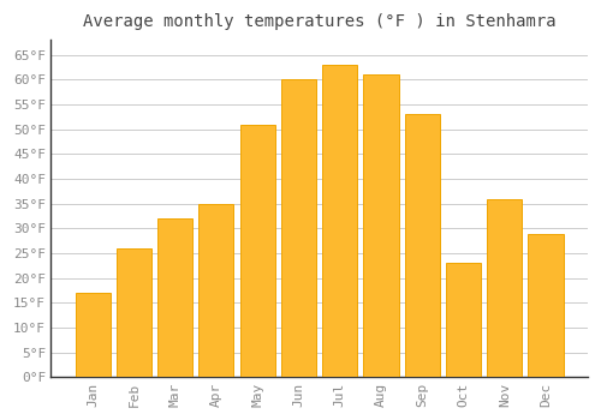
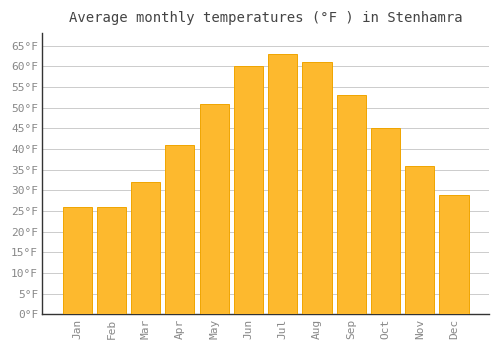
Jan: 17°F -> 26°F
Apr: 35°F -> 41°F
Oct: 23°F -> 45°F
